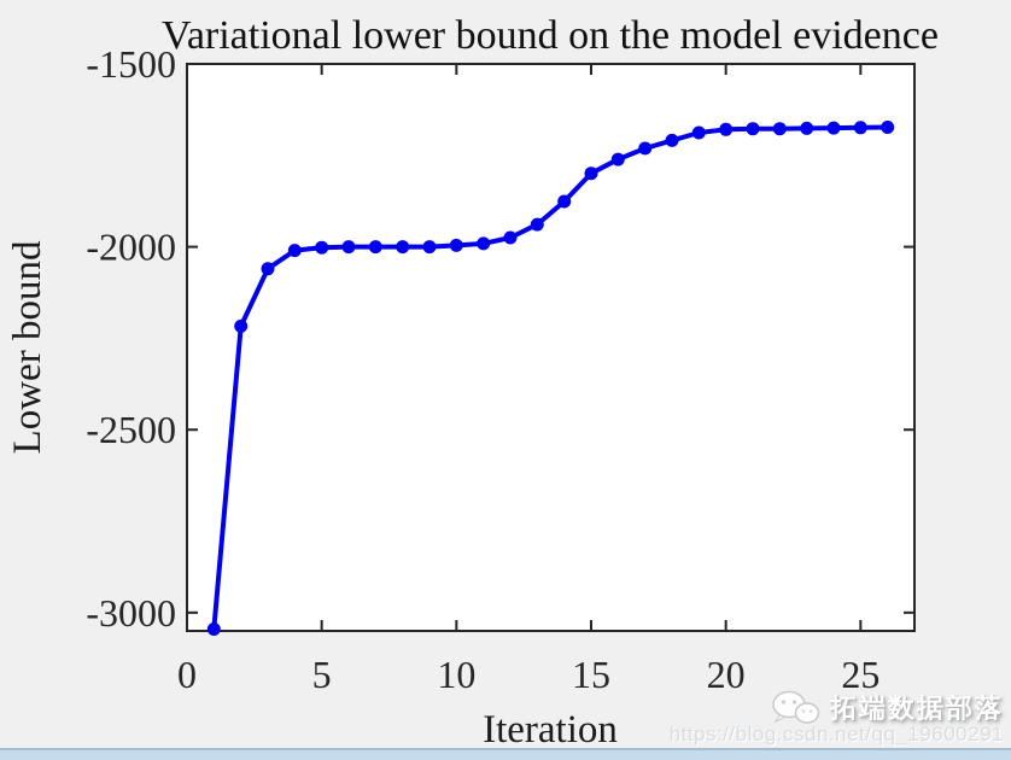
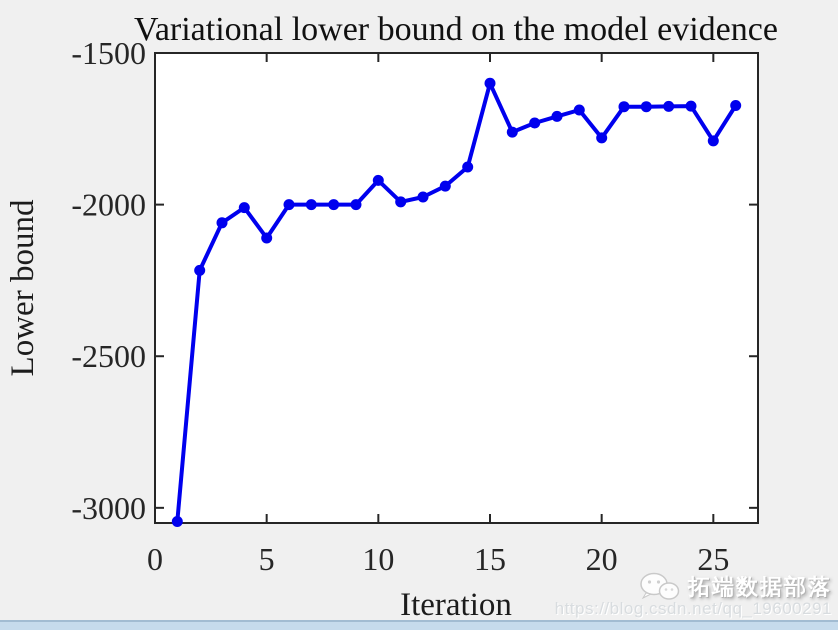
5: -2000 -> -2110
10: -2000 -> -1920
15: -1800 -> -1600
20: -1680 -> -1780
25: -1670 -> -1790
